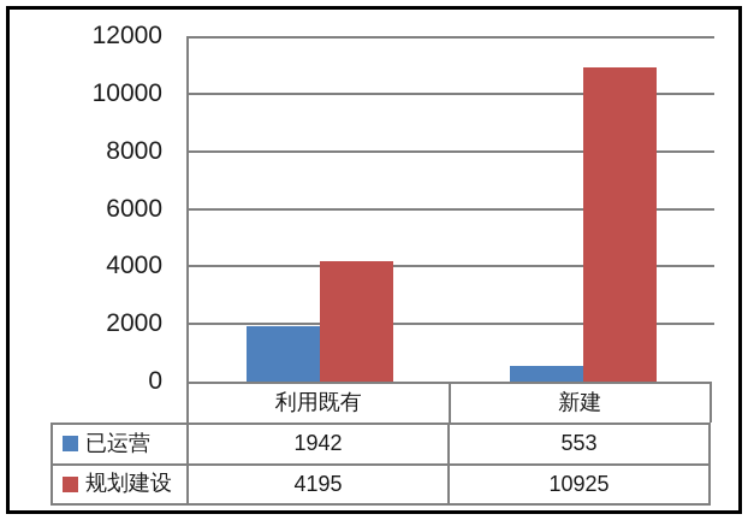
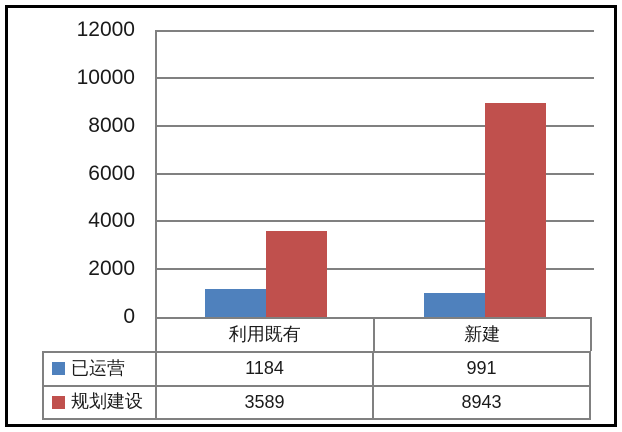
已运营/利用既有: 1942 -> 1184
规划建设/利用既有: 4195 -> 3589
已运营/新建: 553 -> 991
规划建设/新建: 10925 -> 8943
